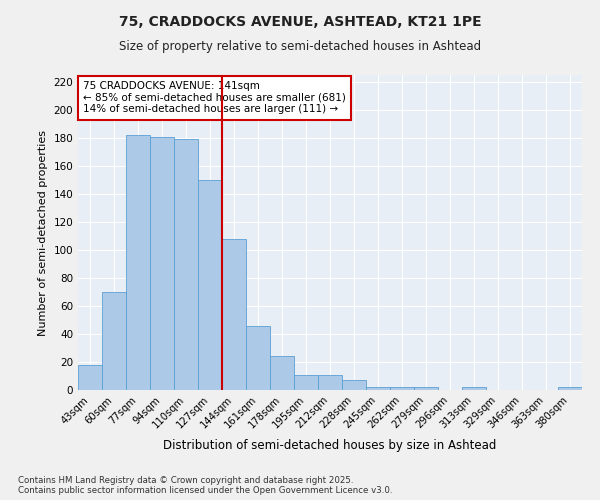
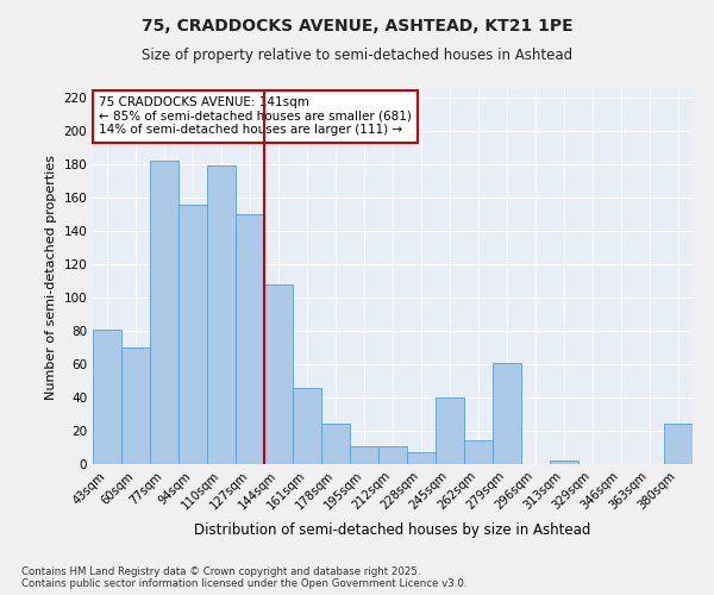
43sqm: 18 -> 81
94sqm: 181 -> 156
245sqm: 2 -> 40
262sqm: 2 -> 14
279sqm: 2 -> 61
380sqm: 2 -> 24
